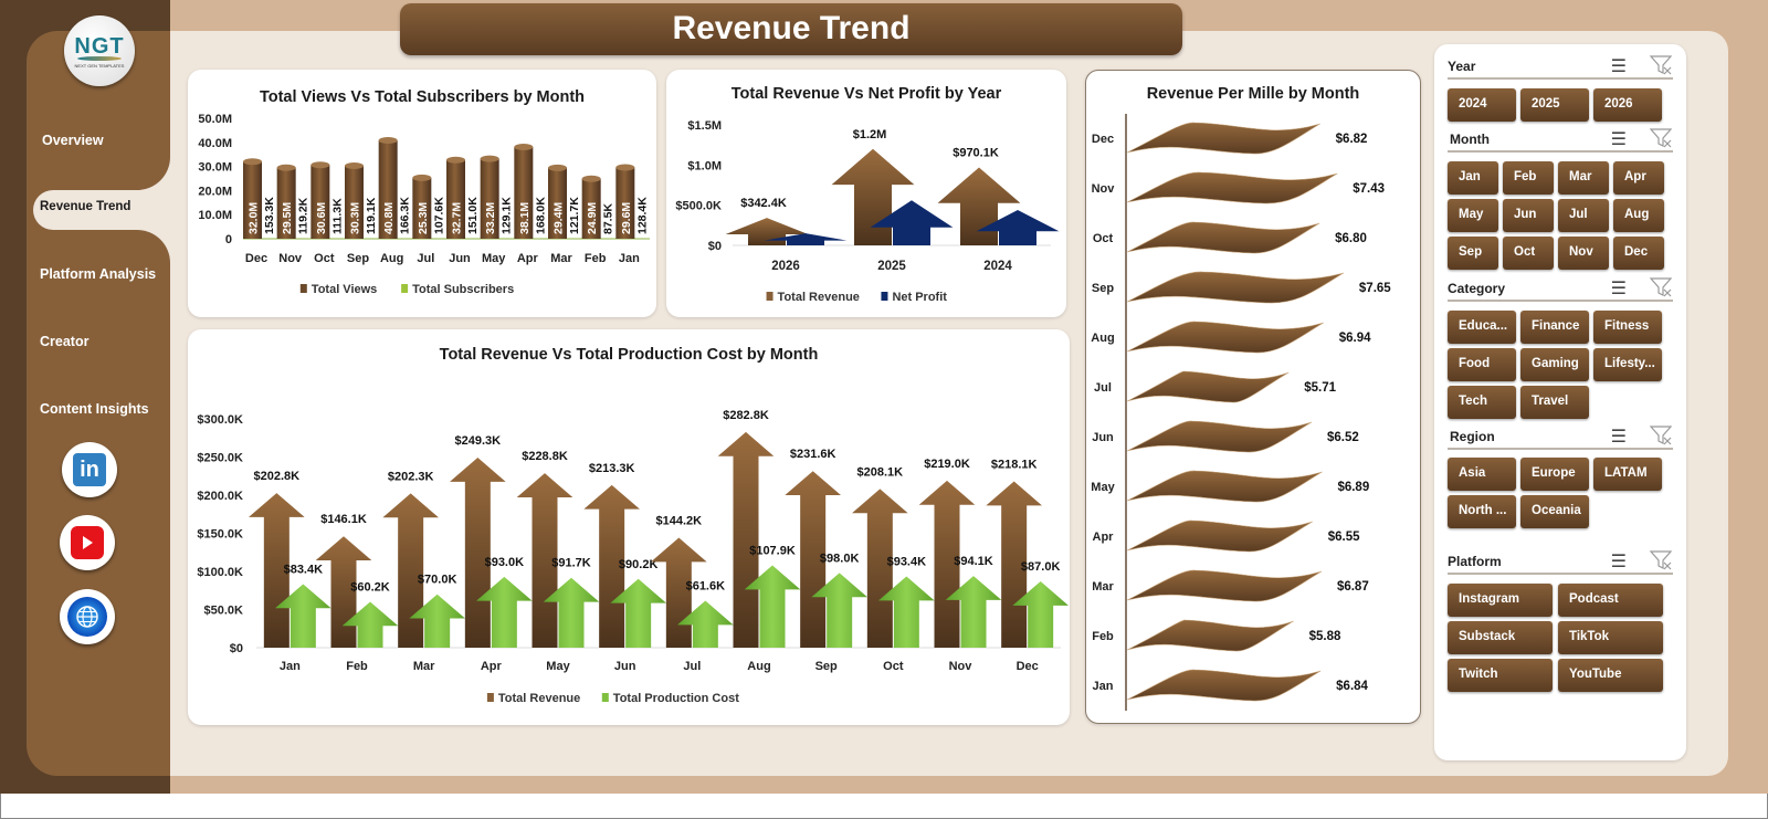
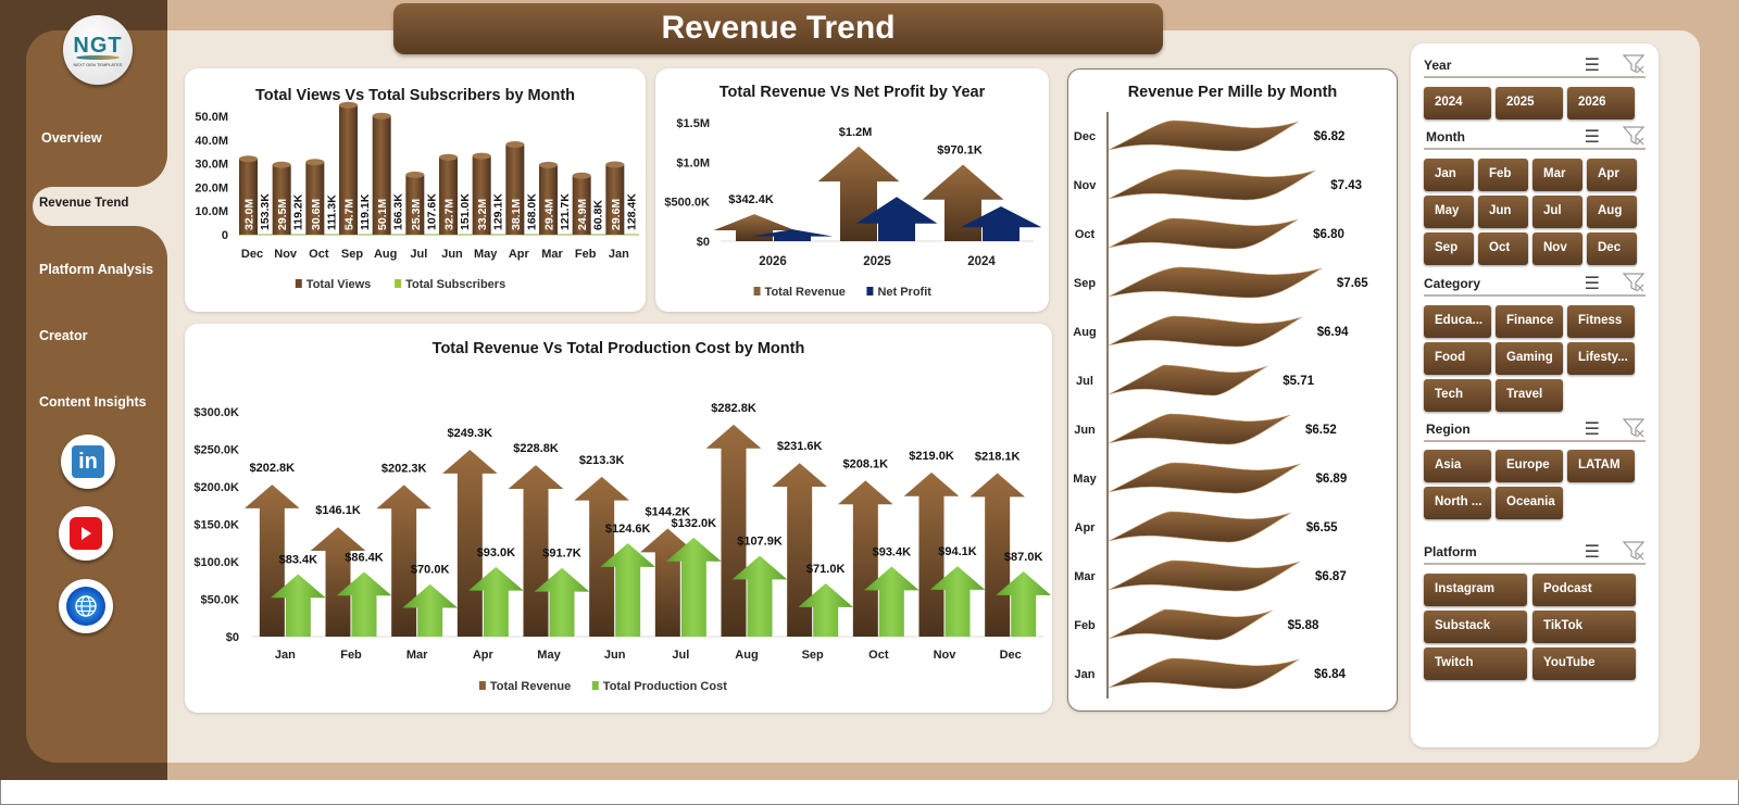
Total Views Vs Total Subscribers by Month/Total Views/Sep: 30.3M -> 54.7M
Total Views Vs Total Subscribers by Month/Total Views/Aug: 40.8M -> 50.1M
Total Views Vs Total Subscribers by Month/Total Subscribers/Feb: 87.5K -> 60.8K
Total Revenue Vs Total Production Cost by Month/Total Production Cost/Feb: $60.2K -> $86.4K
Total Revenue Vs Total Production Cost by Month/Total Production Cost/Jun: $90.2K -> $124.6K
Total Revenue Vs Total Production Cost by Month/Total Production Cost/Jul: $61.6K -> $132.0K
Total Revenue Vs Total Production Cost by Month/Total Production Cost/Sep: $98.0K -> $71.0K
